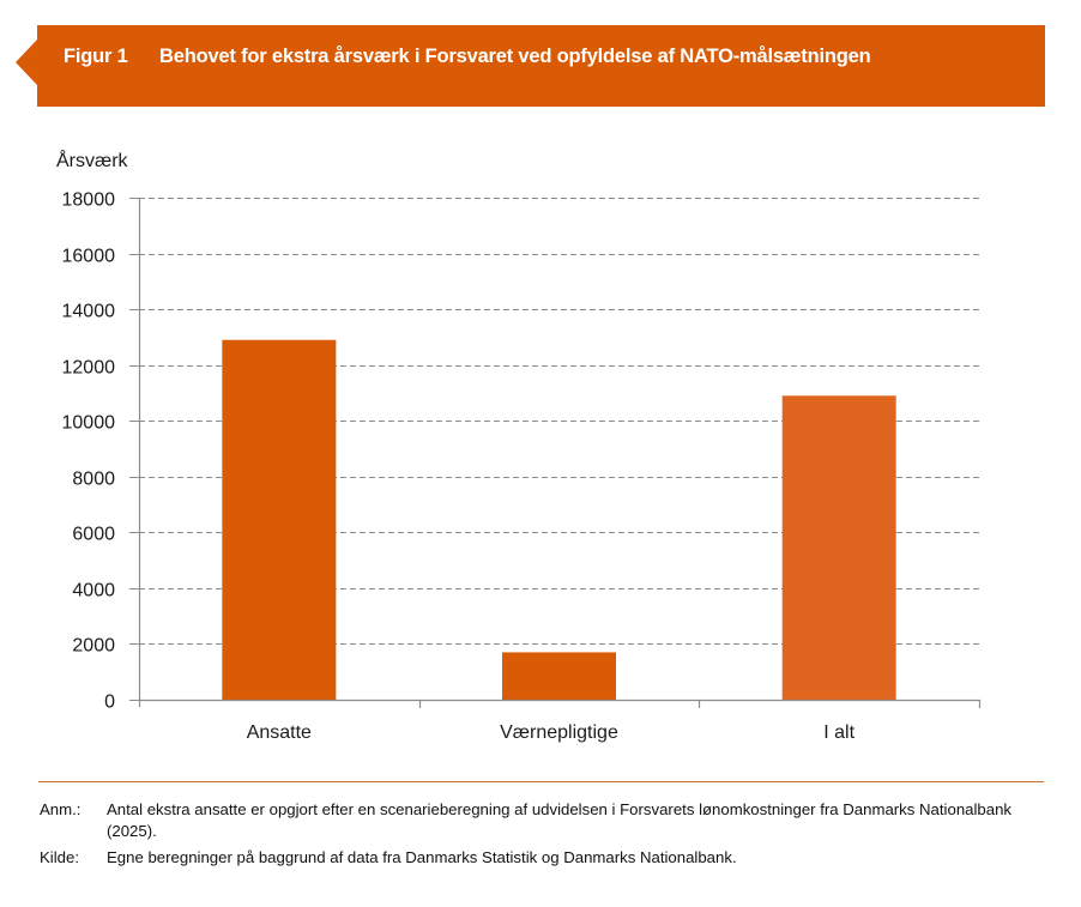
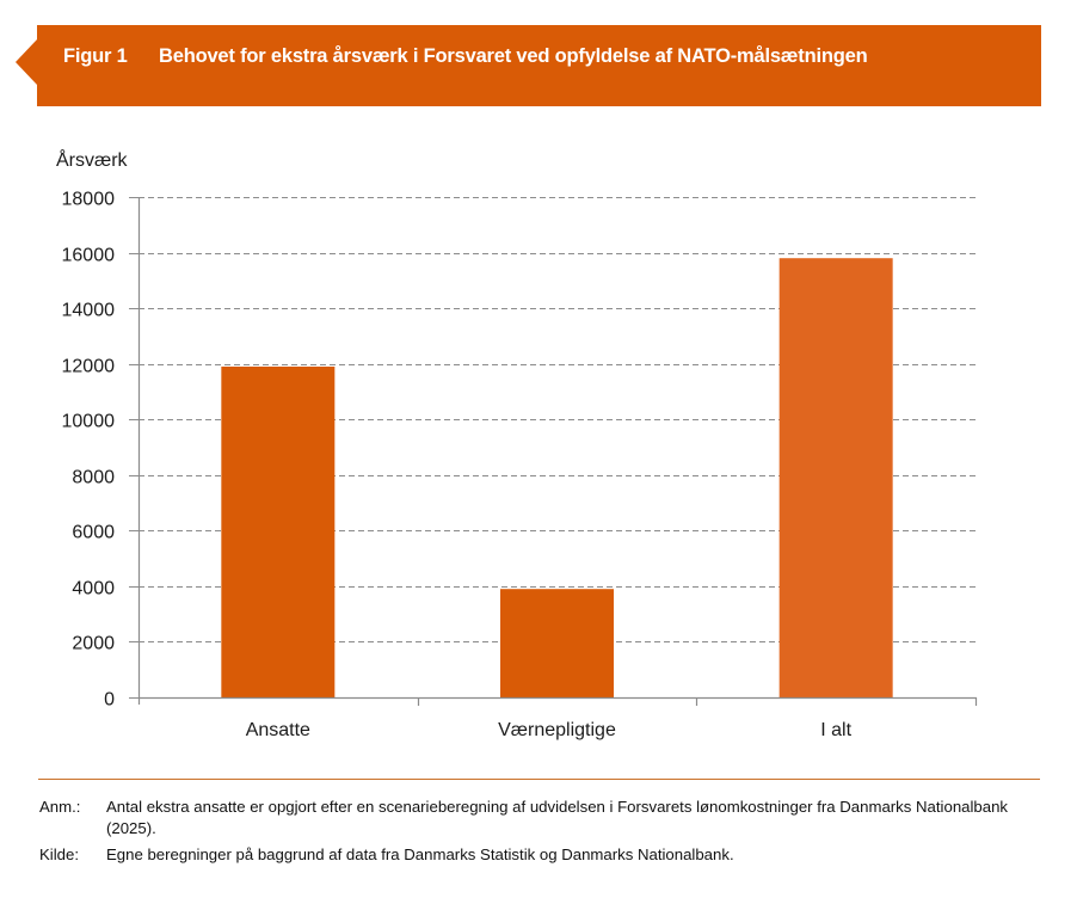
Ansatte: 12900 -> 11900
Værnepligtige: 1700 -> 3900
I alt: 10900 -> 15800
